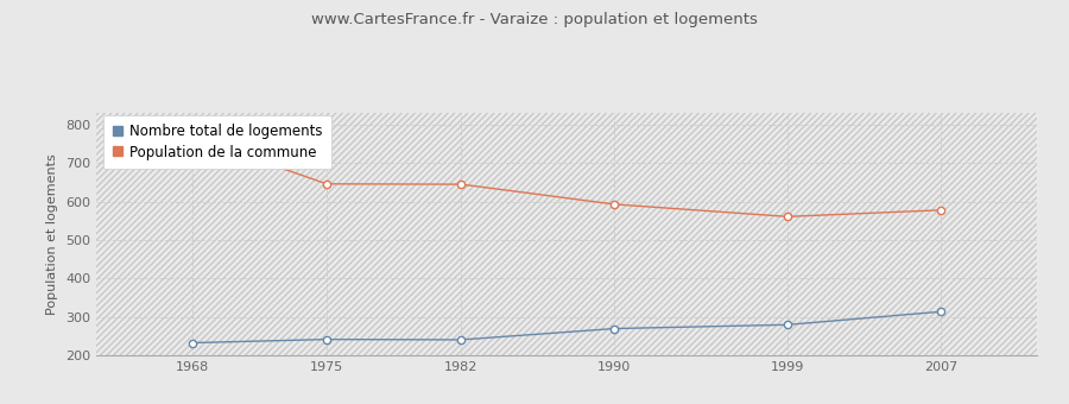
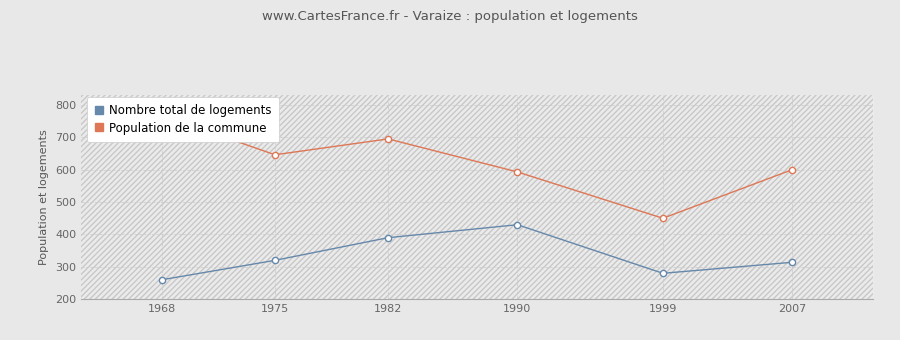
Nombre total de logements/1968: 233 -> 260
Nombre total de logements/1975: 242 -> 320
Nombre total de logements/1982: 241 -> 390
Population de la commune/1982: 645 -> 695
Nombre total de logements/1990: 270 -> 430
Population de la commune/1999: 561 -> 450
Population de la commune/2007: 578 -> 600
